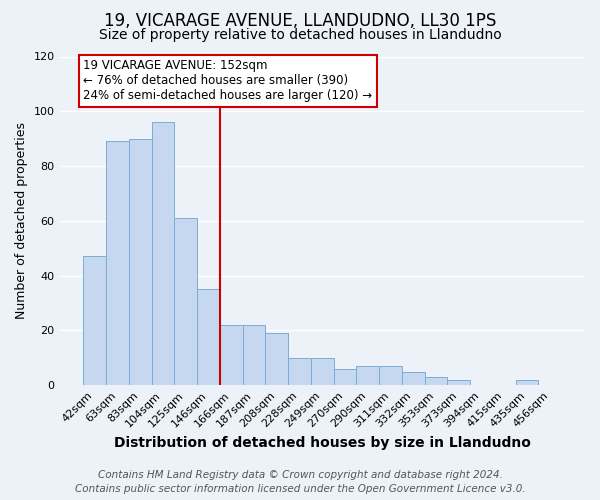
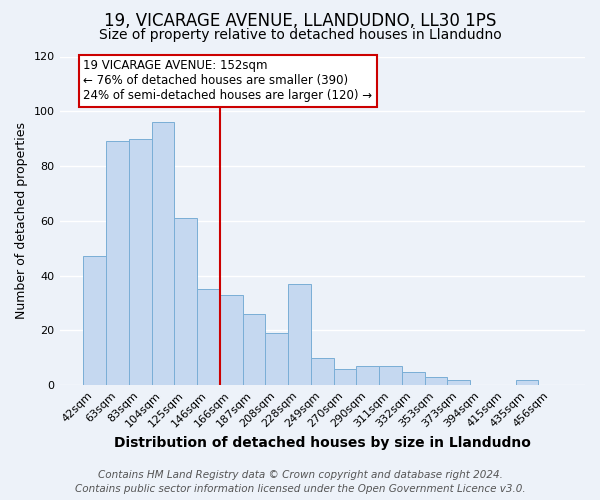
166sqm: 22 -> 33
187sqm: 22 -> 26
228sqm: 10 -> 37
